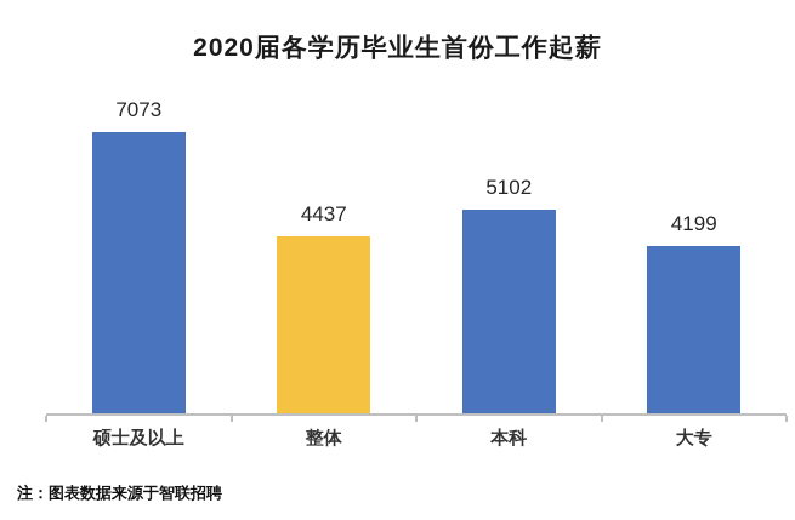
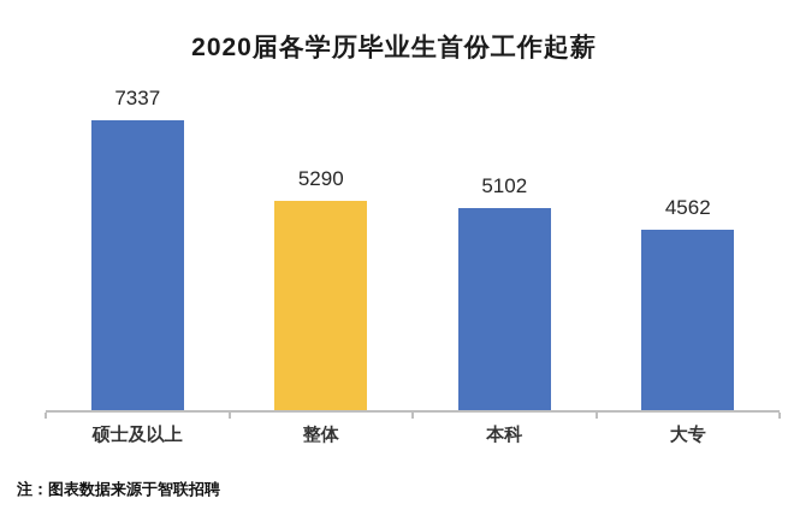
硕士及以上: 7073 -> 7337
整体: 4437 -> 5290
大专: 4199 -> 4562
